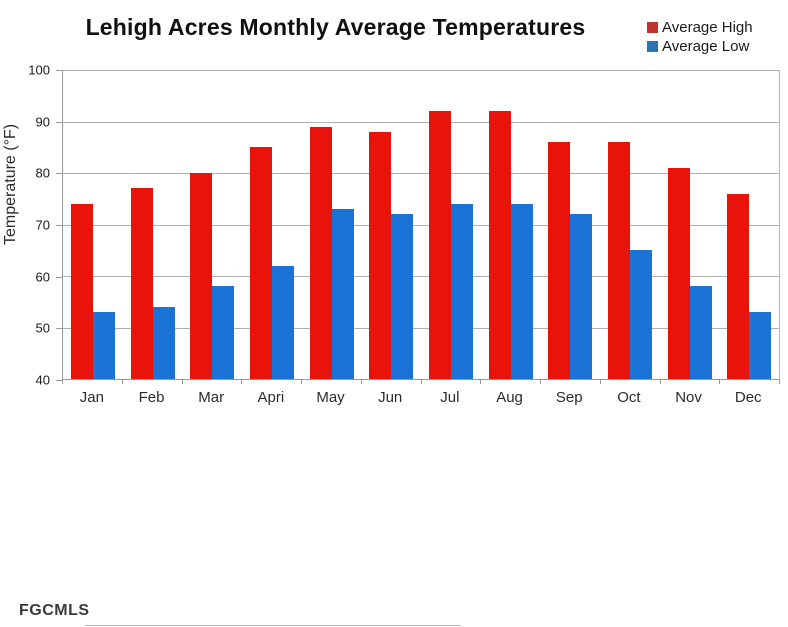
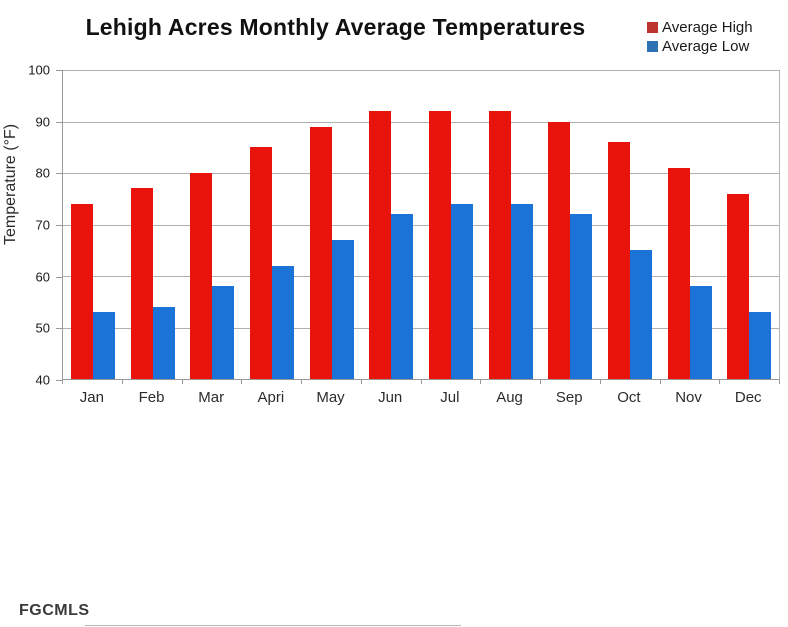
Average Low/May: 73 -> 67
Average High/Jun: 88 -> 92
Average High/Sep: 86 -> 90
